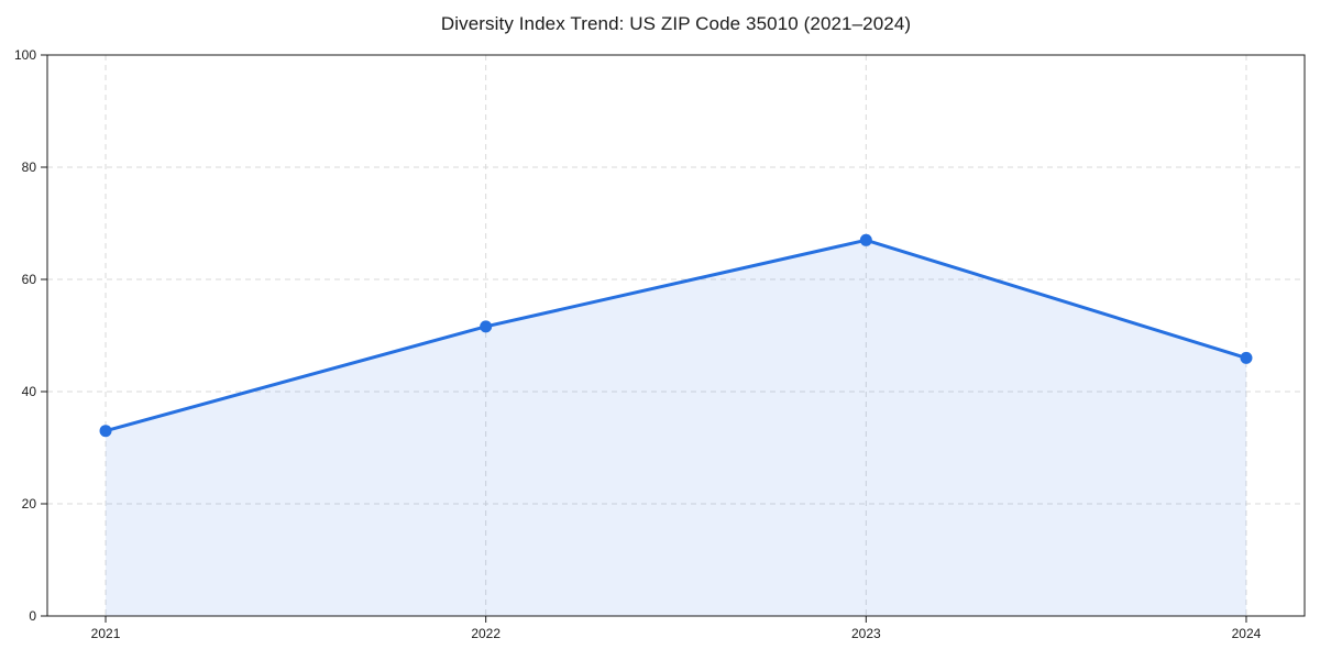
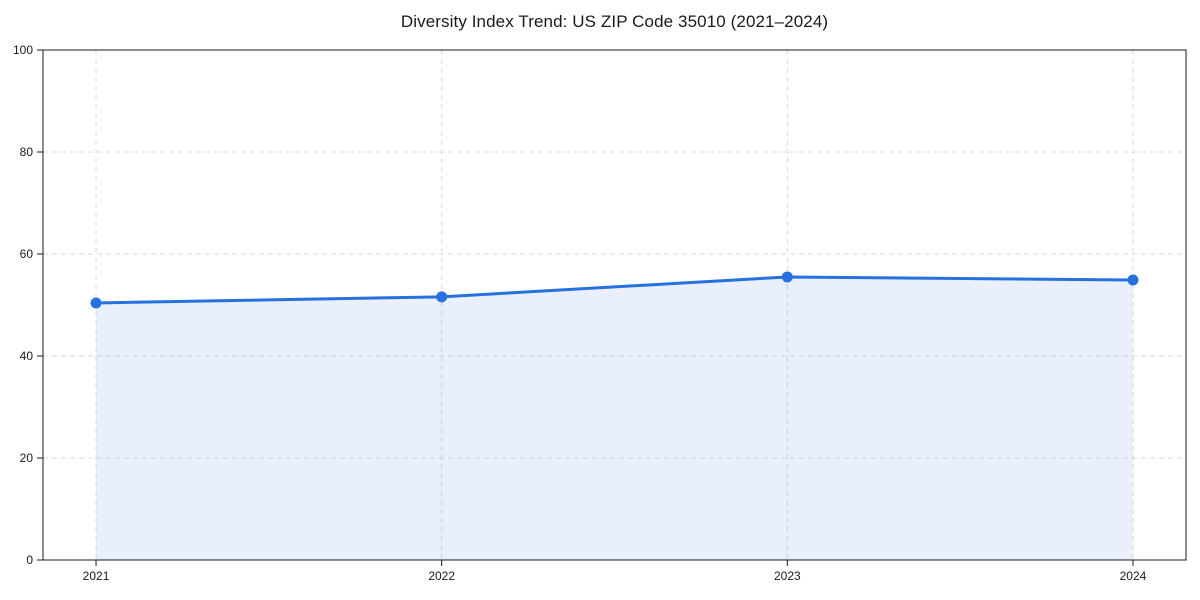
2021: 33 -> 50
2023: 67 -> 56
2024: 46 -> 55
